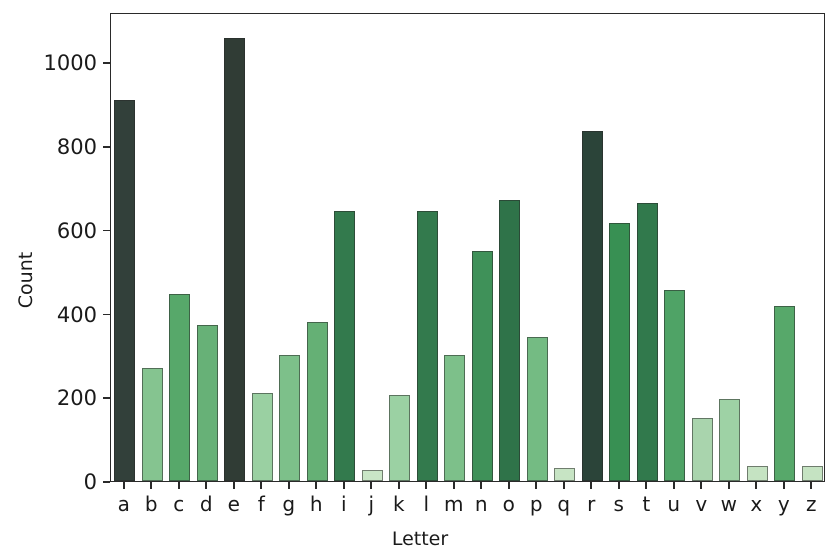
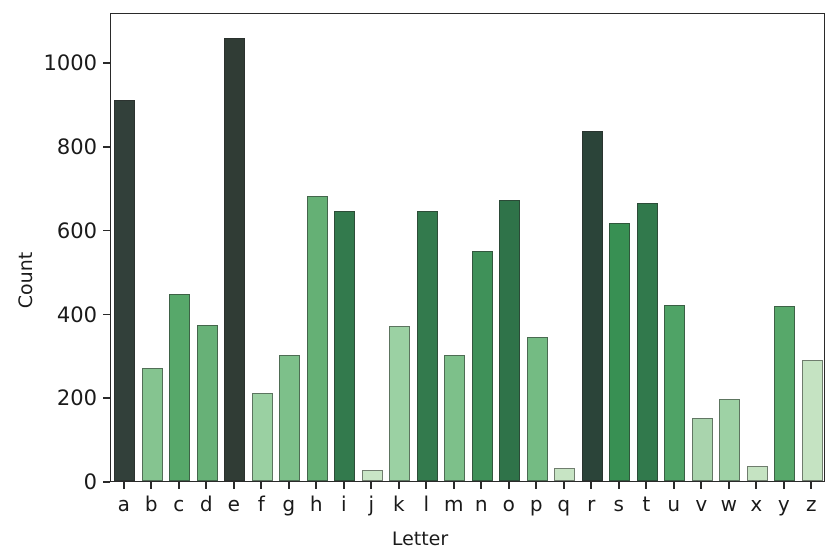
h: 380 -> 680
k: 200 -> 370
u: 460 -> 420
z: 40 -> 290
